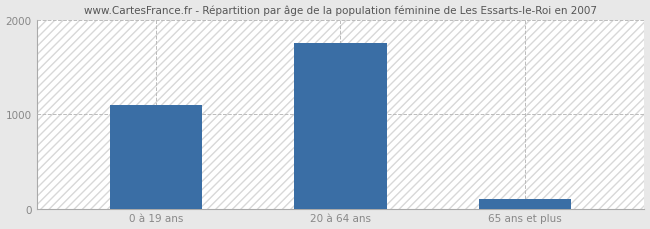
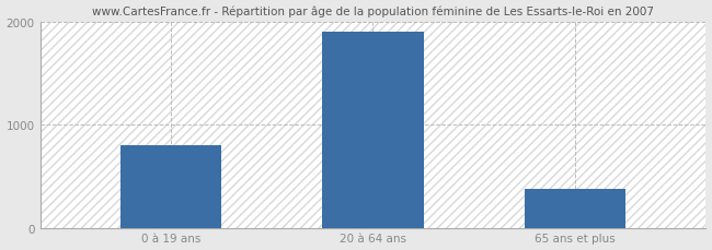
0 à 19 ans: 1100 -> 800
20 à 64 ans: 1760 -> 1900
65 ans et plus: 100 -> 380
